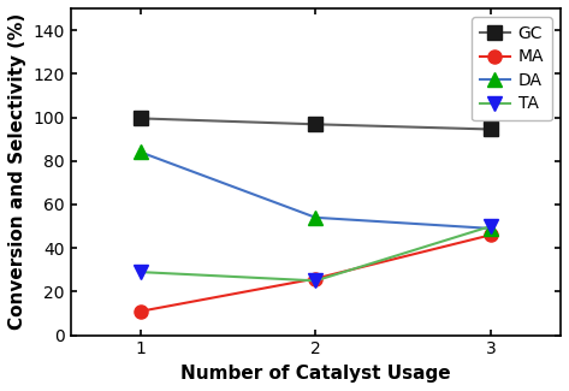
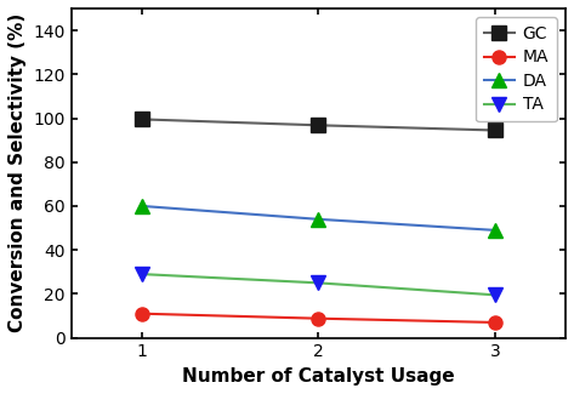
DA/1: 84 -> 60
MA/2: 26 -> 9
MA/3: 46 -> 7
TA/3: 50 -> 20
